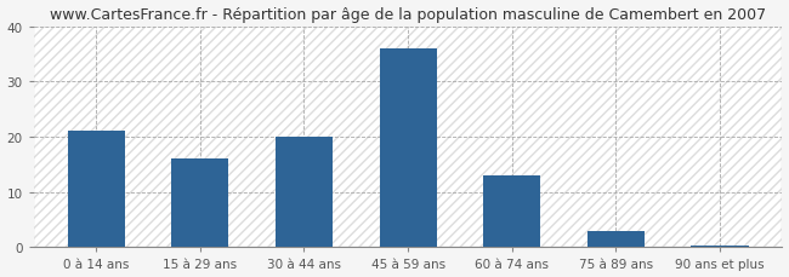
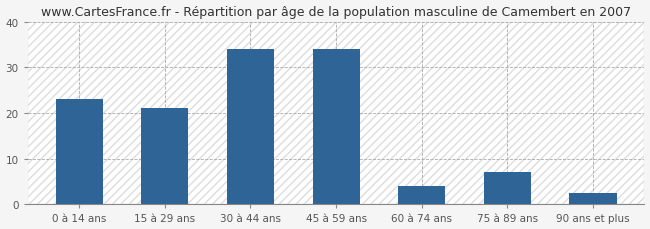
0 à 14 ans: 21.0 -> 23.0
15 à 29 ans: 16.0 -> 21.0
30 à 44 ans: 20.0 -> 34.0
45 à 59 ans: 36.0 -> 34.0
60 à 74 ans: 13.0 -> 4.0
75 à 89 ans: 3.0 -> 7.0
90 ans et plus: 0.4 -> 2.5
